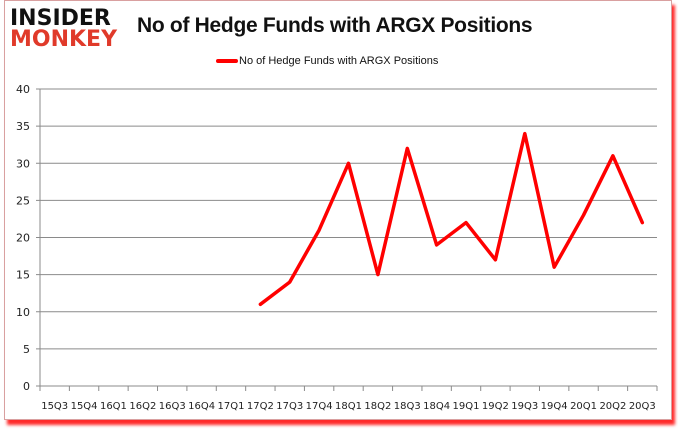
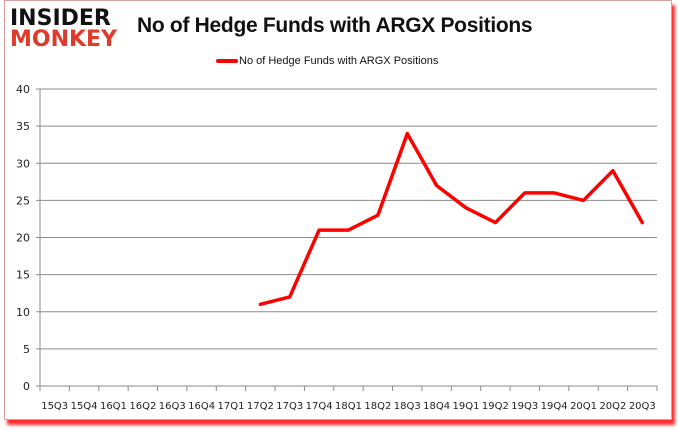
17Q3: 14 -> 12
18Q1: 30 -> 21
18Q2: 15 -> 23
18Q3: 32 -> 34
18Q4: 19 -> 27
19Q1: 22 -> 24
19Q2: 17 -> 22
19Q3: 34 -> 26
19Q4: 16 -> 26
20Q1: 23 -> 25
20Q2: 31 -> 29
